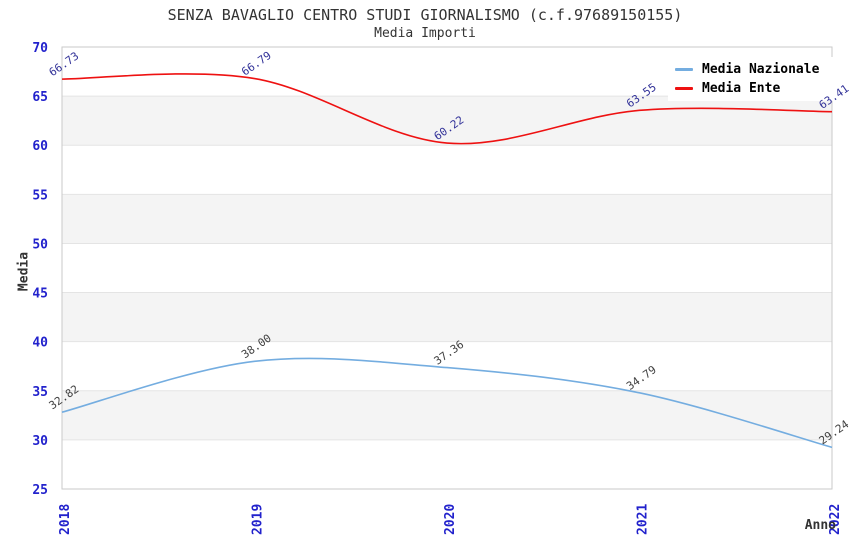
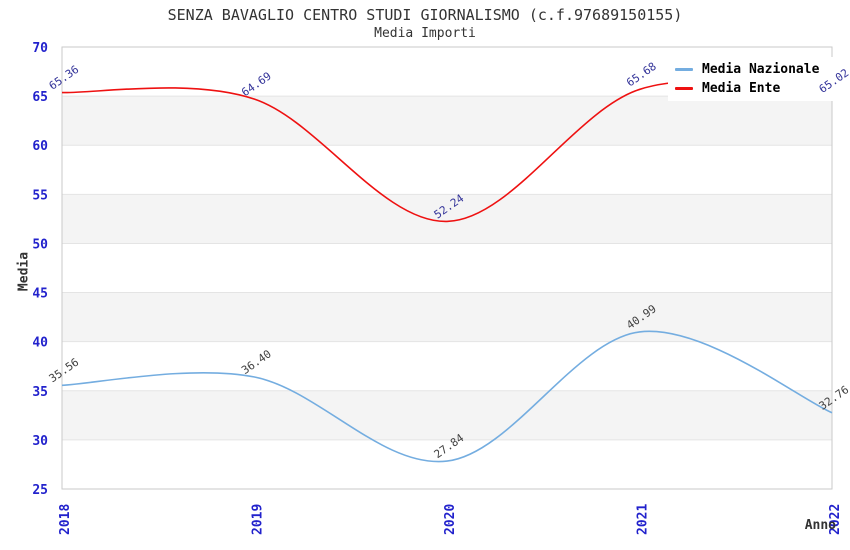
Media Nazionale/2018: 32.82 -> 35.56
Media Ente/2018: 66.73 -> 65.36
Media Nazionale/2019: 38.00 -> 36.40
Media Ente/2019: 66.79 -> 64.69
Media Nazionale/2020: 37.36 -> 27.84
Media Ente/2020: 60.22 -> 52.24
Media Nazionale/2021: 34.79 -> 40.99
Media Ente/2021: 63.55 -> 65.68
Media Nazionale/2022: 29.24 -> 32.76
Media Ente/2022: 63.41 -> 65.02
